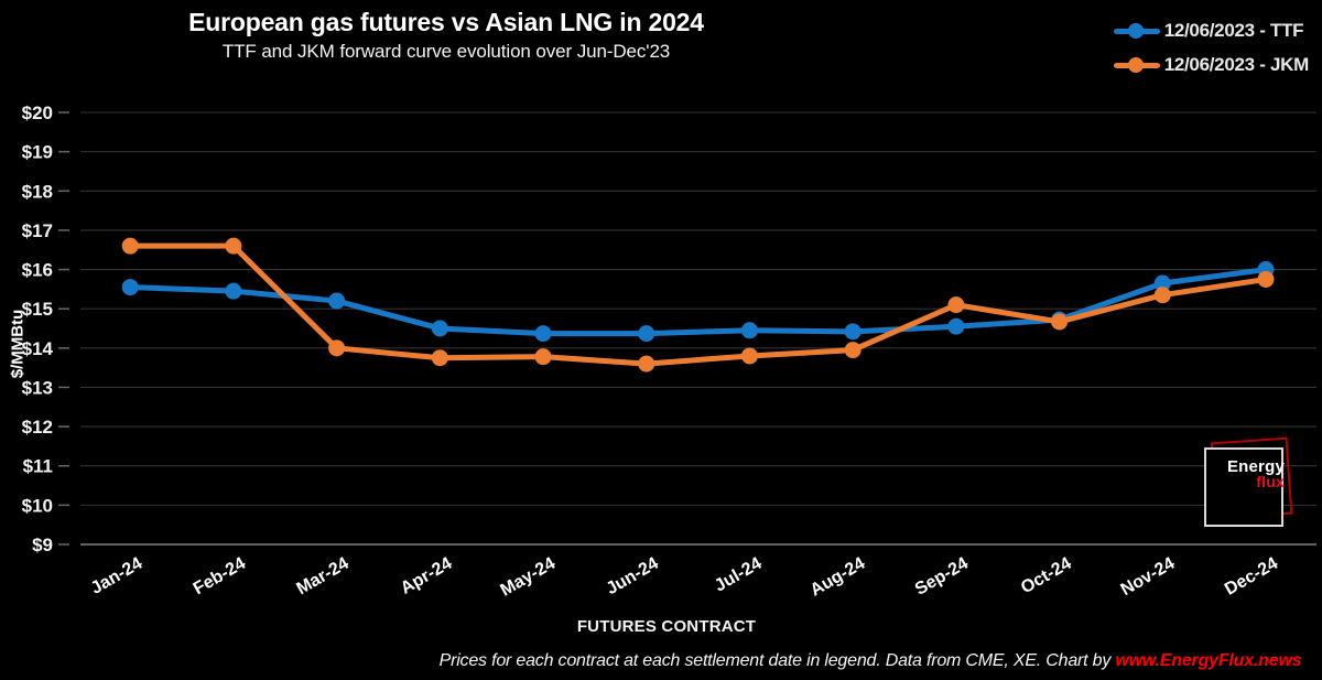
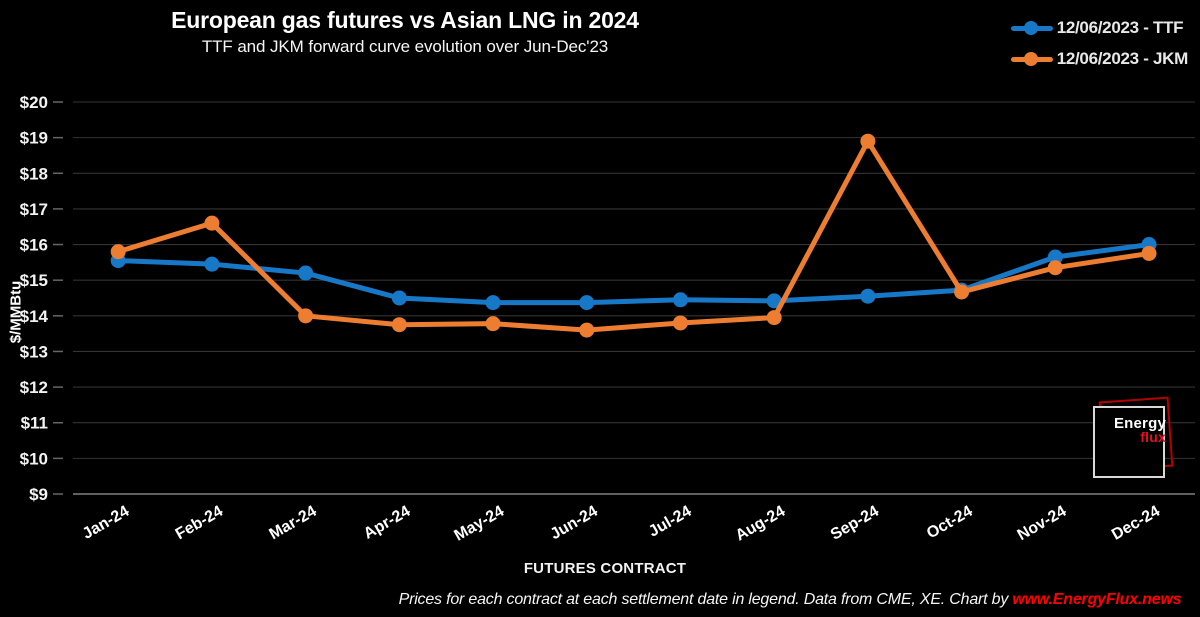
12/06/2023 - JKM/Jan-24: $16.6 -> $15.8
12/06/2023 - JKM/Sep-24: $15.1 -> $18.9
